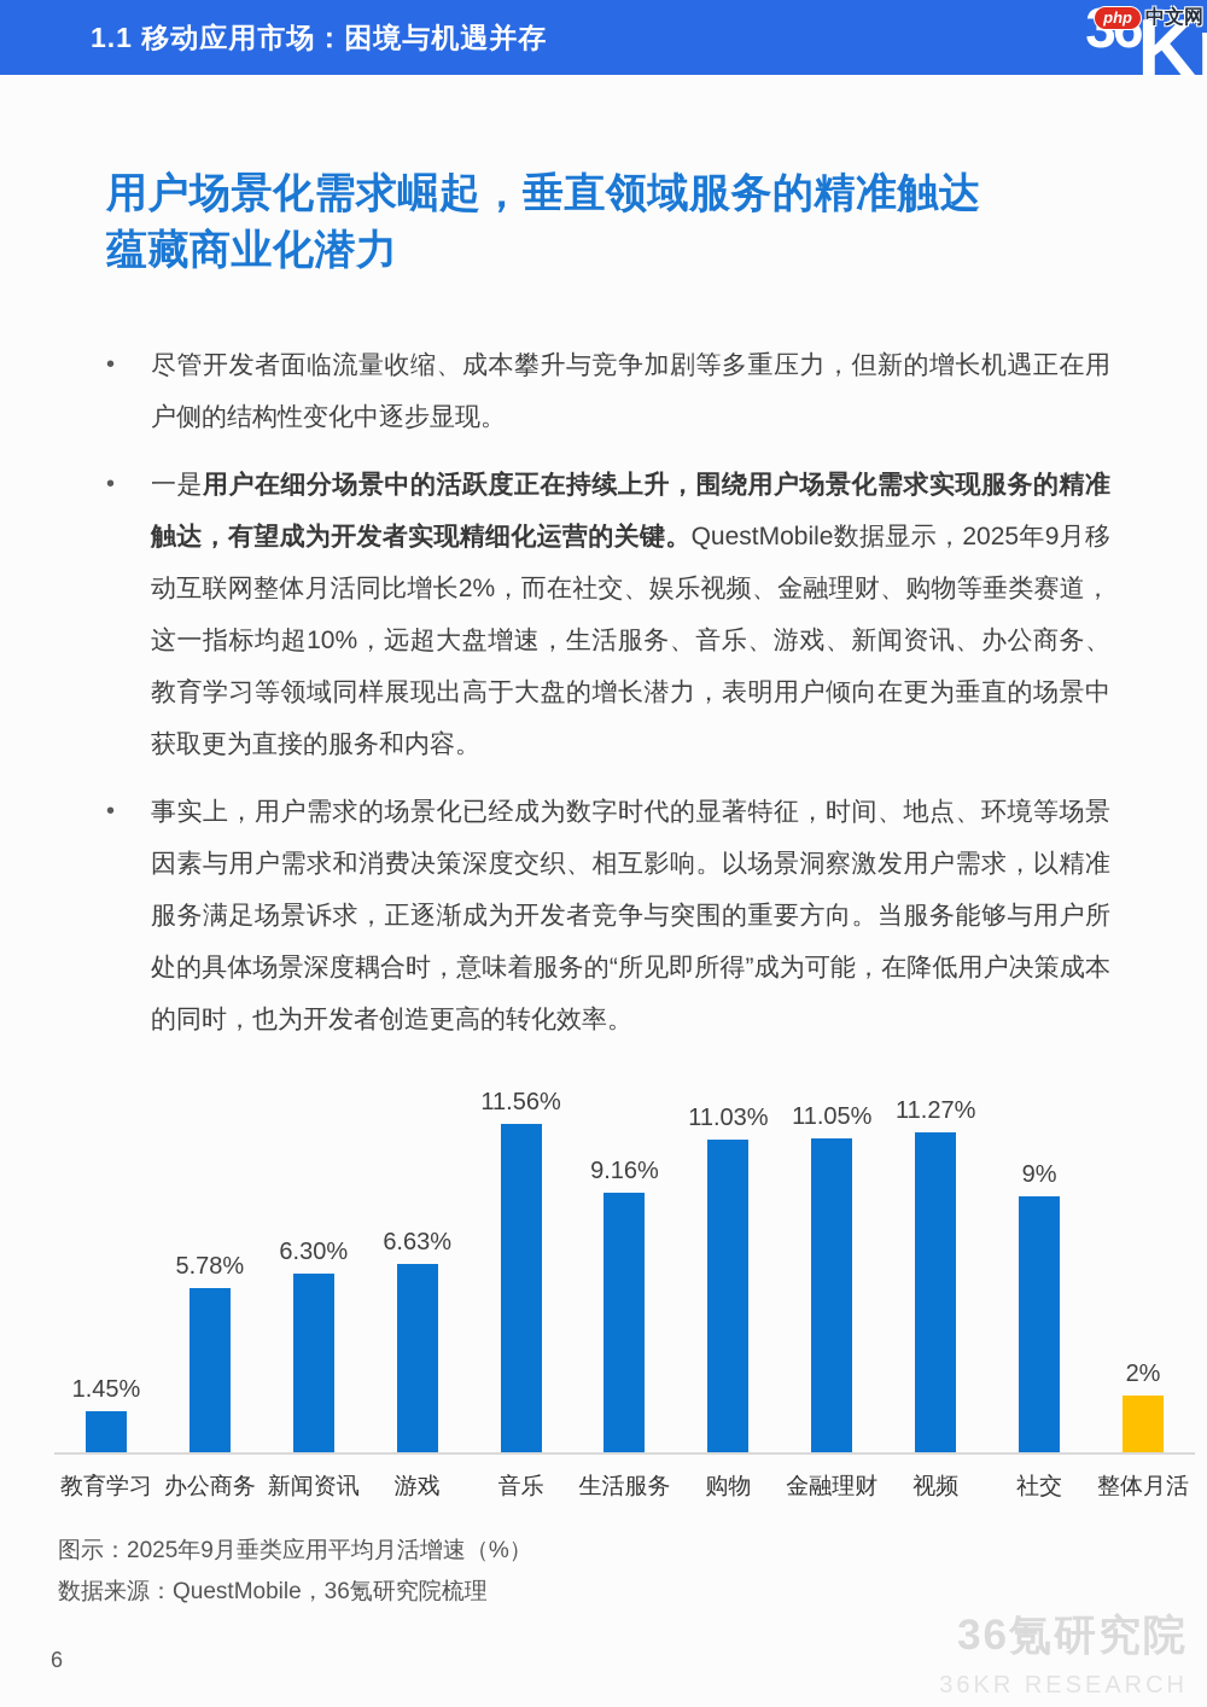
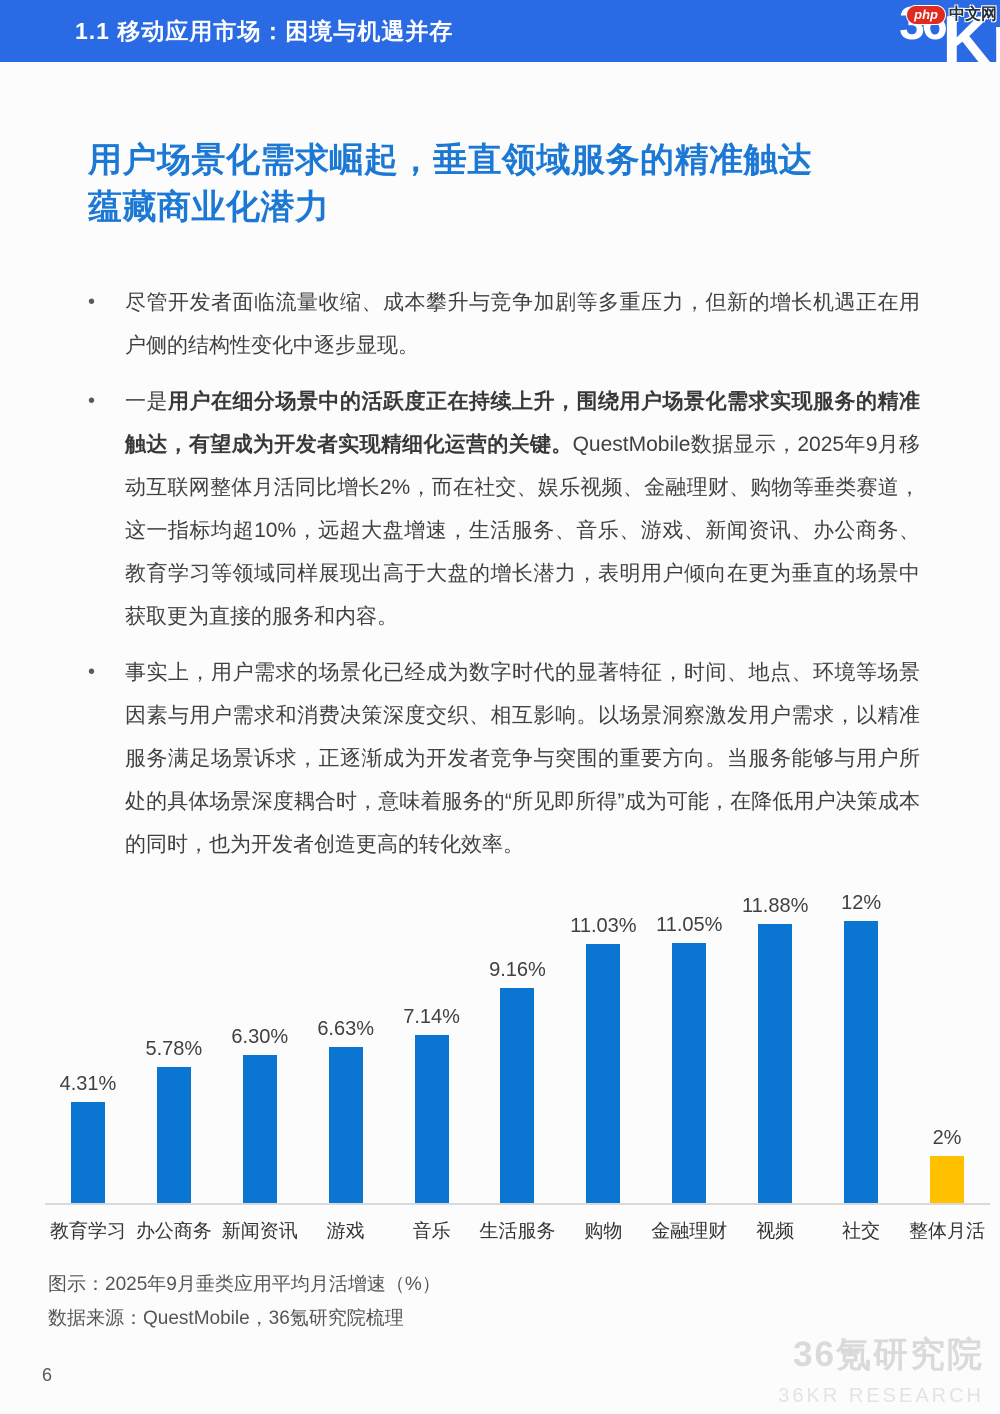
教育学习: 1.45% -> 4.31%
音乐: 11.56% -> 7.14%
视频: 11.27% -> 11.88%
社交: 9% -> 12%
